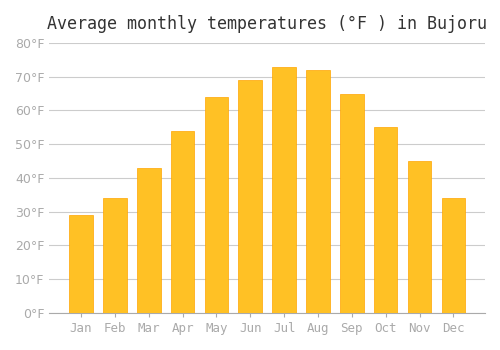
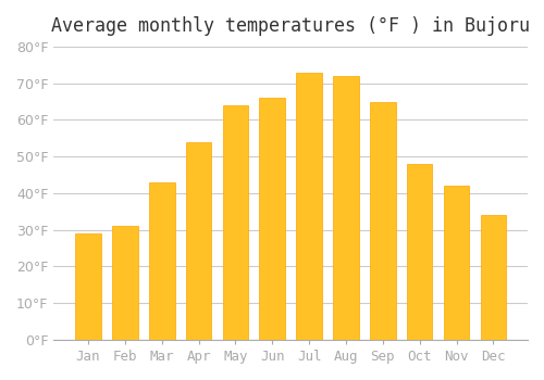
Feb: 34°F -> 31°F
Jun: 69°F -> 66°F
Oct: 55°F -> 48°F
Nov: 45°F -> 42°F
